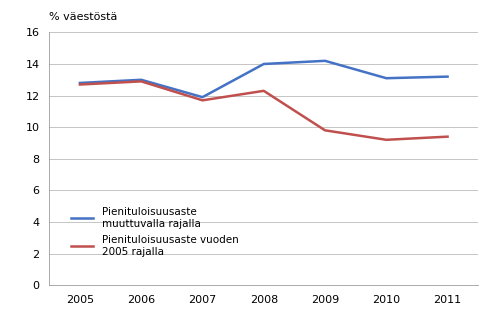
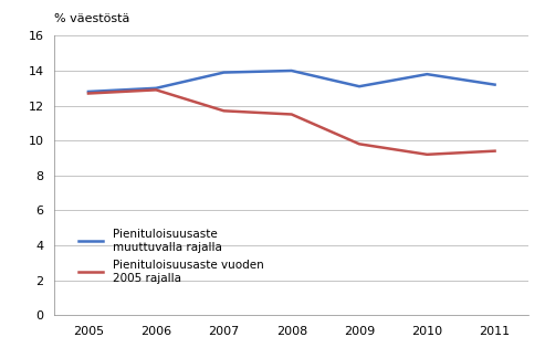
Pienituloisuusaste muuttuvalla rajalla/2007: 11.9 -> 13.9
Pienituloisuusaste vuoden 2005 rajalla/2008: 12.3 -> 11.5
Pienituloisuusaste muuttuvalla rajalla/2009: 14.2 -> 13.1
Pienituloisuusaste muuttuvalla rajalla/2010: 13.1 -> 13.8
